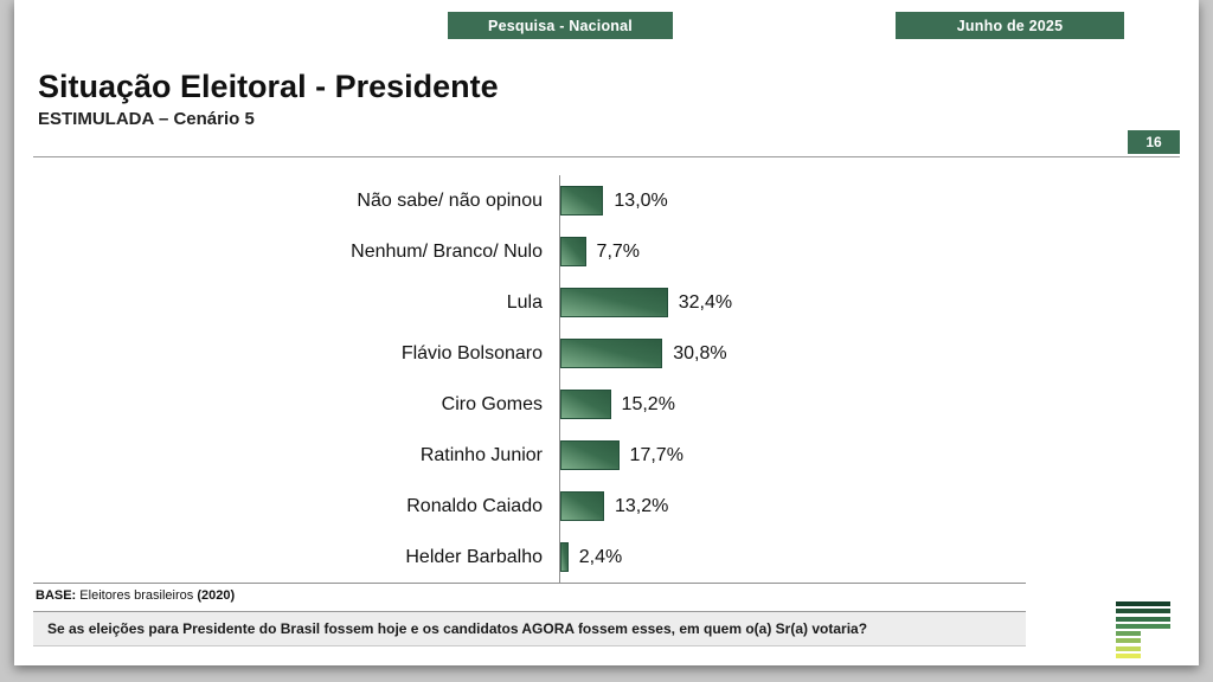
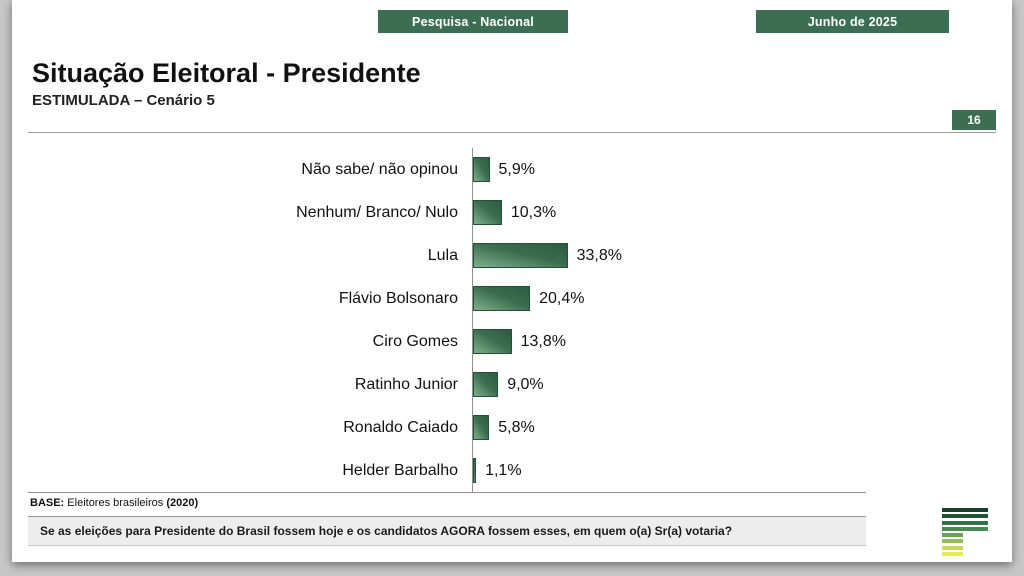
Não sabe/ não opinou: 13,0% -> 5,9%
Nenhum/ Branco/ Nulo: 7,7% -> 10,3%
Lula: 32,4% -> 33,8%
Flávio Bolsonaro: 30,8% -> 20,4%
Ciro Gomes: 15,2% -> 13,8%
Ratinho Junior: 17,7% -> 9,0%
Ronaldo Caiado: 13,2% -> 5,8%
Helder Barbalho: 2,4% -> 1,1%
